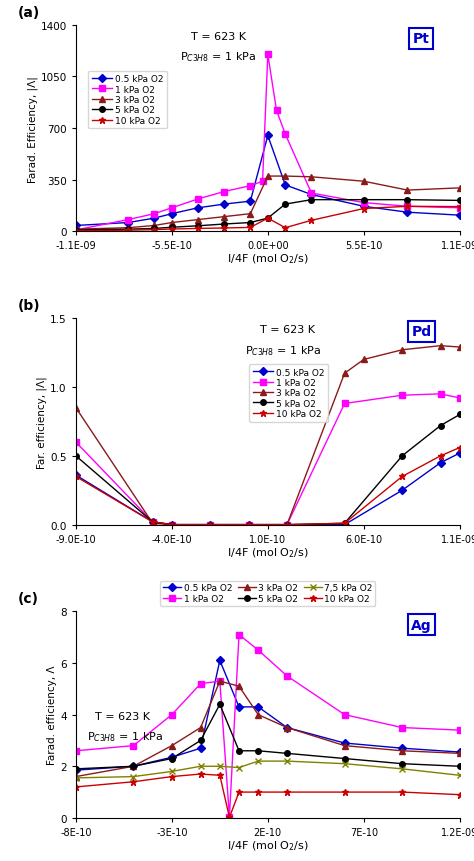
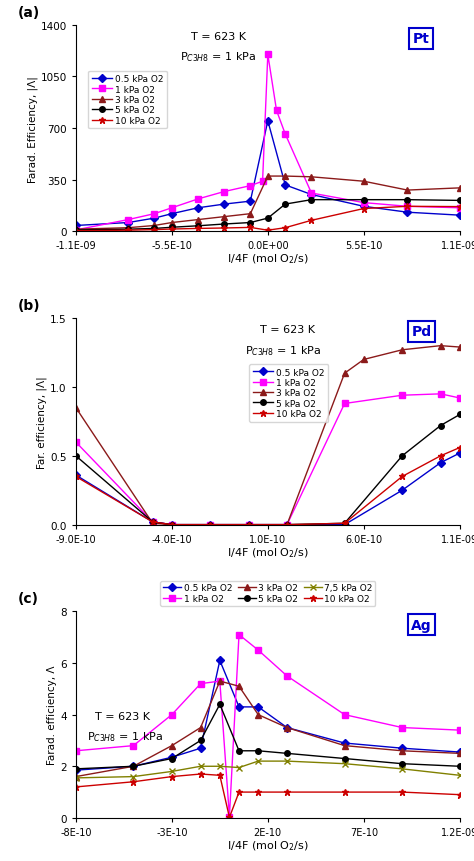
0.5 kPa O2/0.0E+00: 650 -> 750
10 kPa O2/0.0E+00: 90 -> 10
